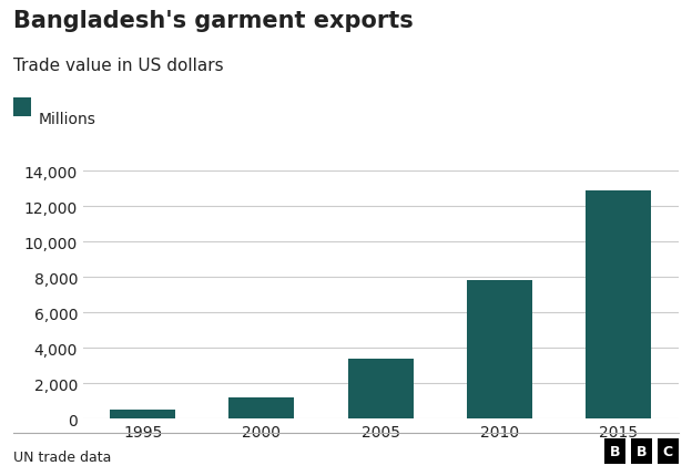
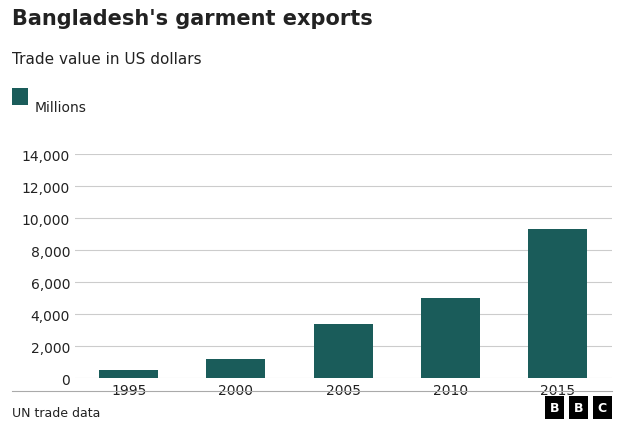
2010: 7,800 -> 5,000
2015: 12,900 -> 9,300
